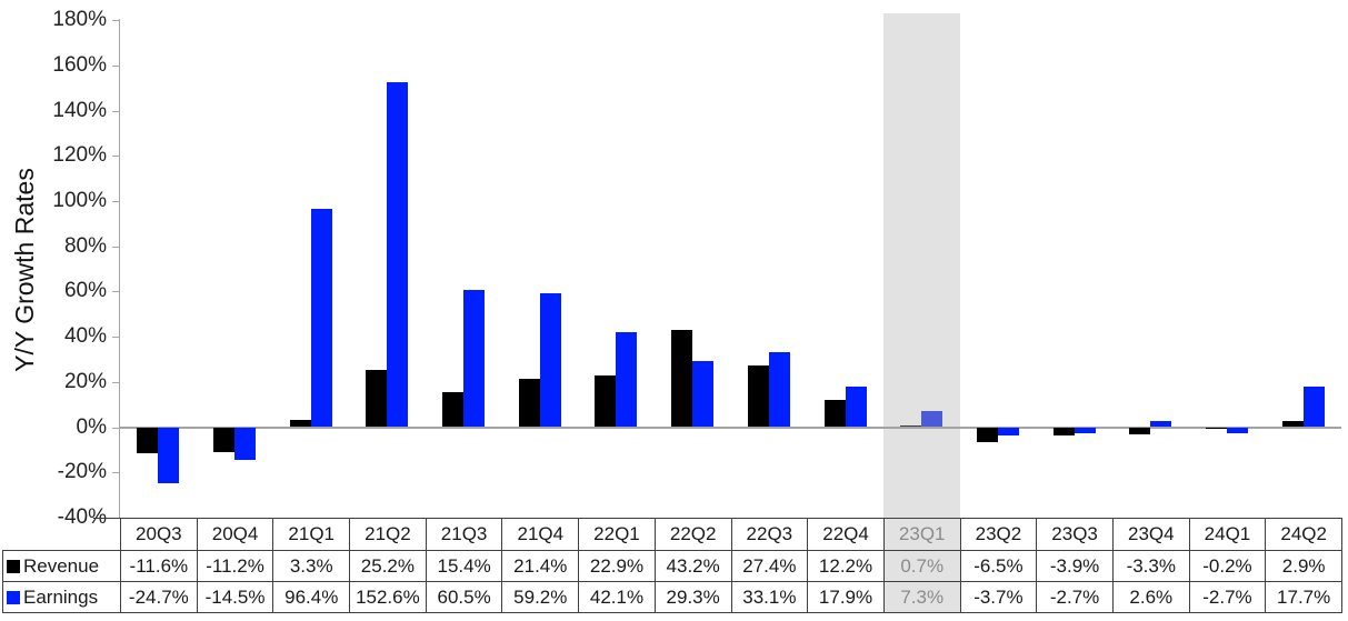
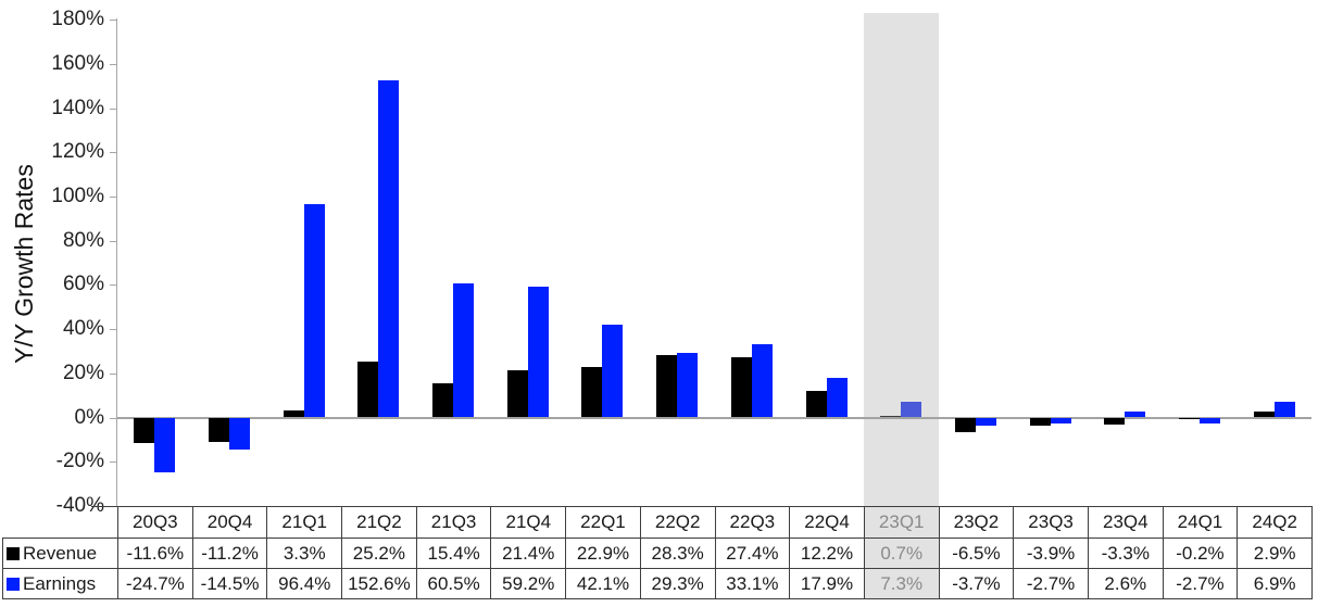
Revenue/22Q2: 43.2% -> 28.3%
Earnings/24Q2: 17.7% -> 6.9%
